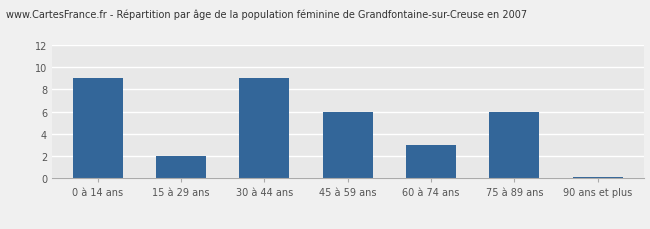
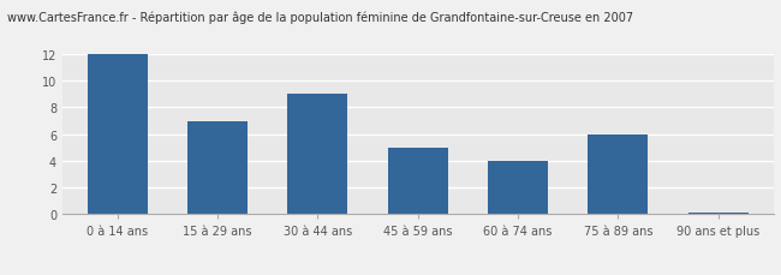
0 à 14 ans: 9.0 -> 12.0
15 à 29 ans: 2.0 -> 7.0
45 à 59 ans: 6.0 -> 5.0
60 à 74 ans: 3.0 -> 4.0
